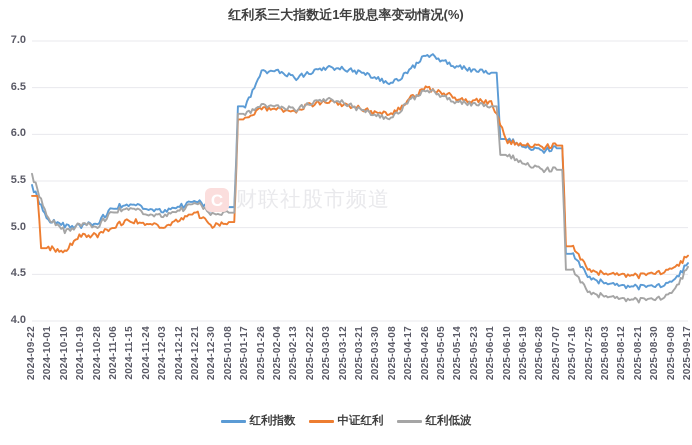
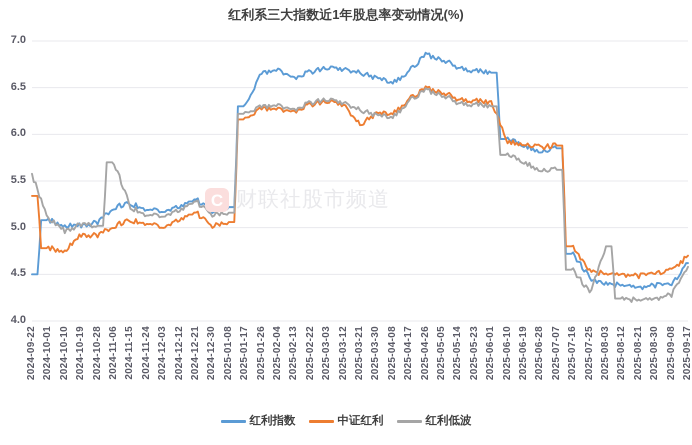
红利指数/2024-09-22: 5.4 -> 4.5
红利低波/2024-11-06: 5.2 -> 5.7
中证红利/2025-03-21: 6.3 -> 6.1
红利低波/2025-08-03: 4.3 -> 4.8
